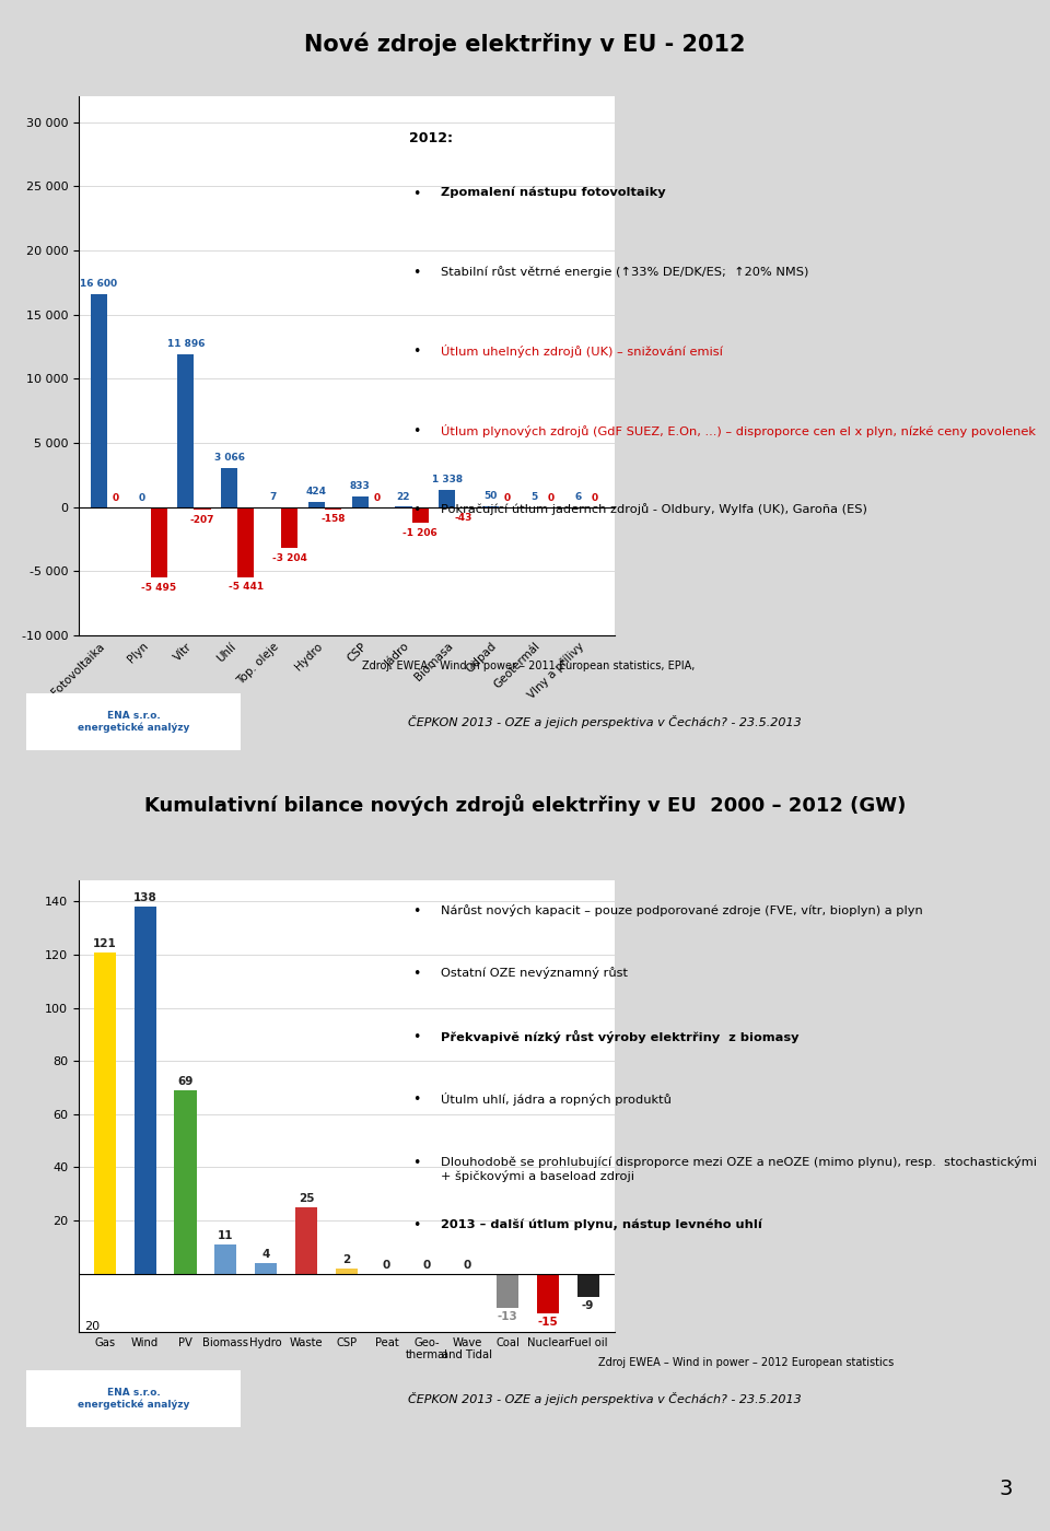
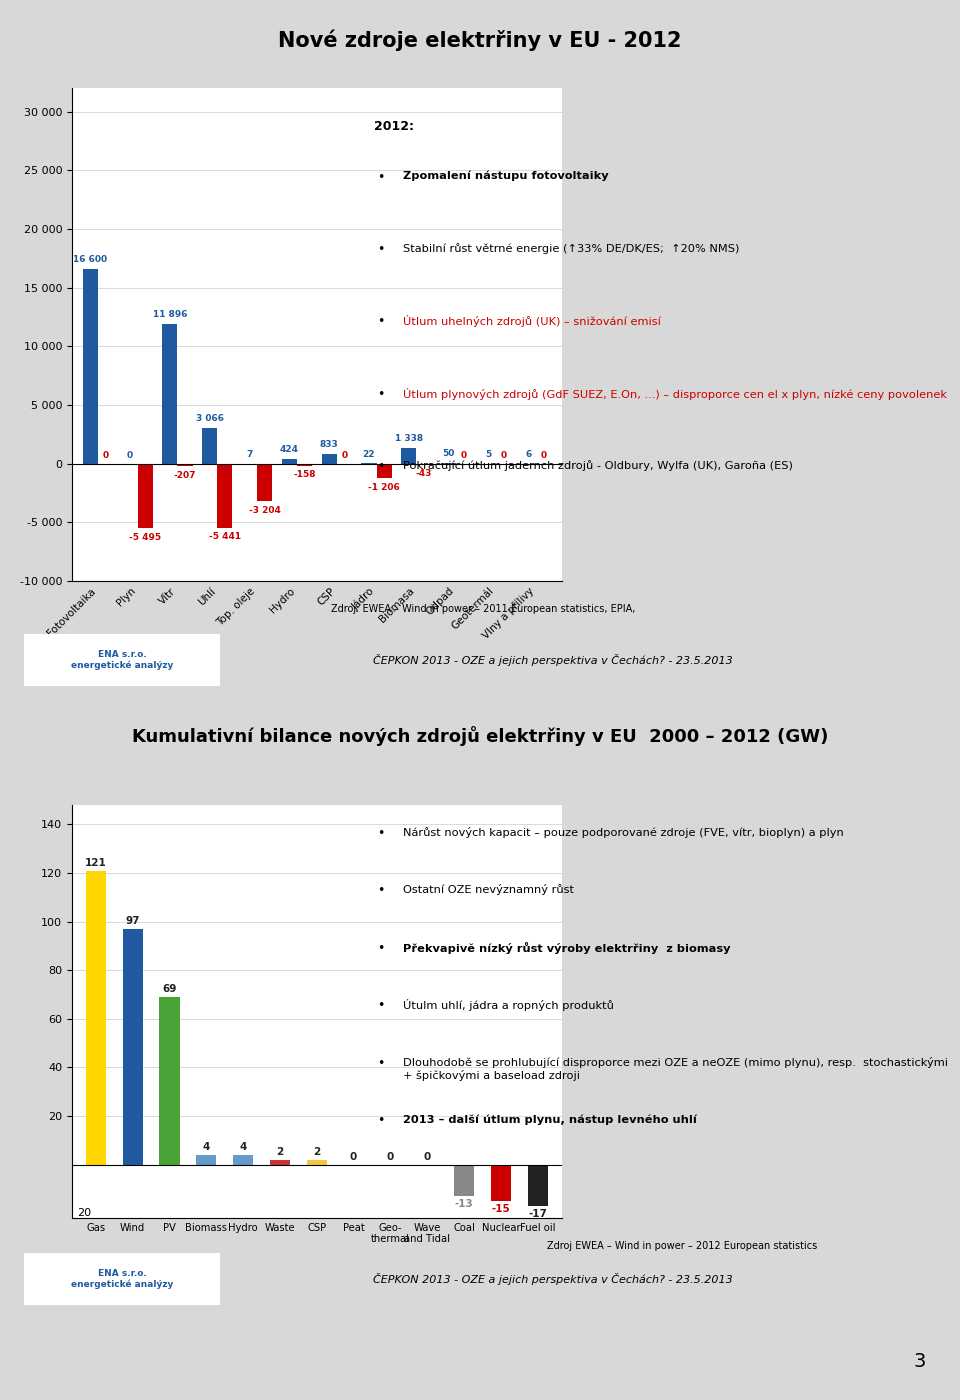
Wind: 138 -> 97
Biomass: 11 -> 4
Waste: 25 -> 2
Fuel oil: -9 -> -17
